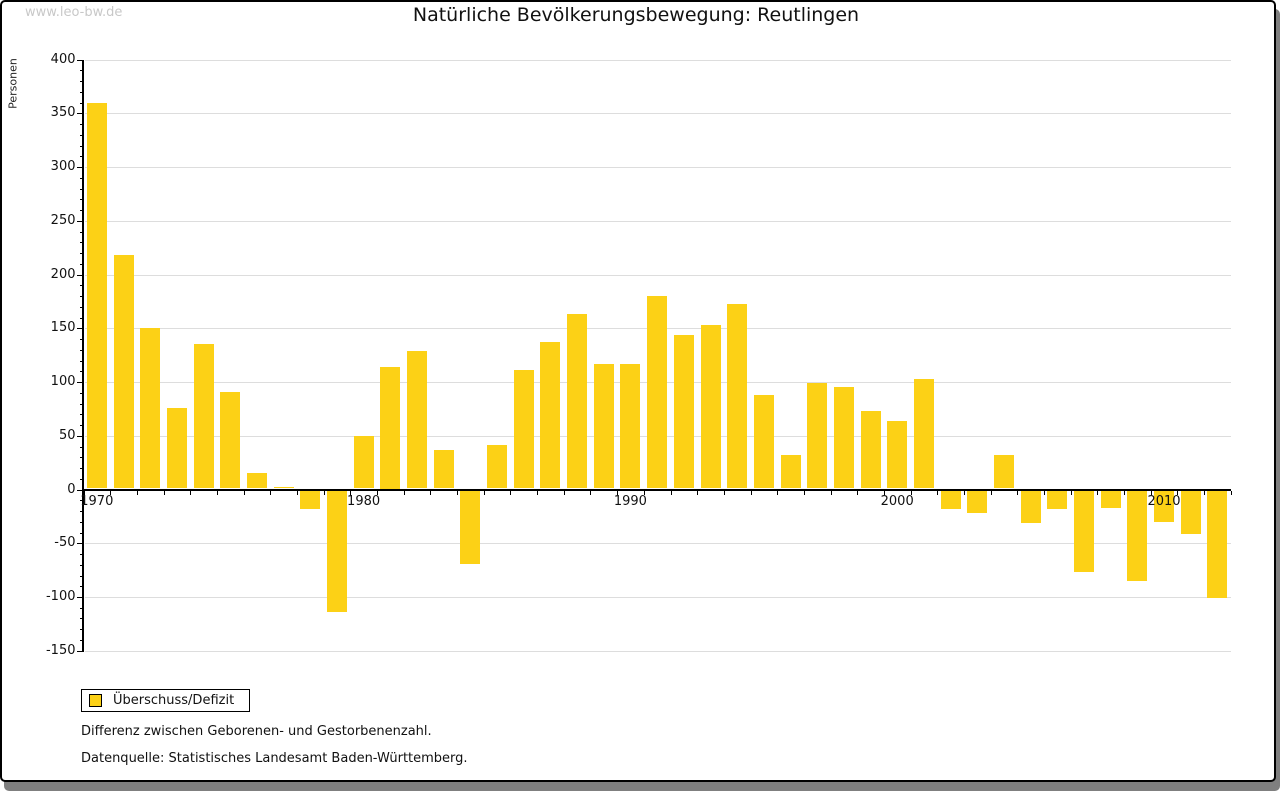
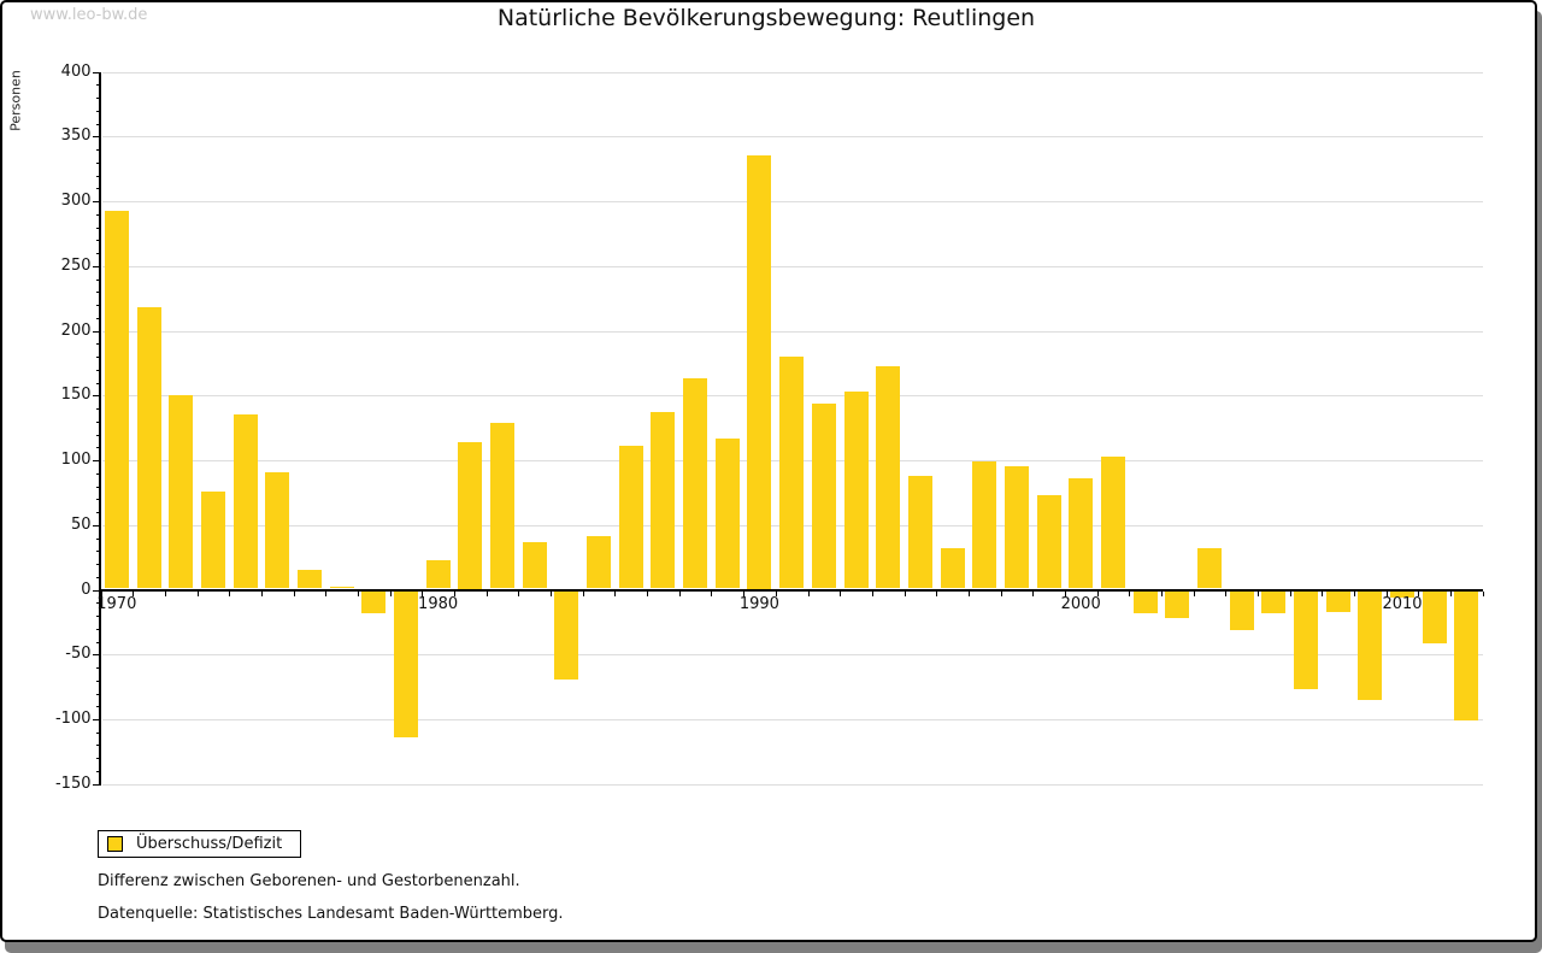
1970: 360 -> 293
1980: 50 -> 23
1990: 117 -> 336
2000: 64 -> 86
2010: -30 -> -6
